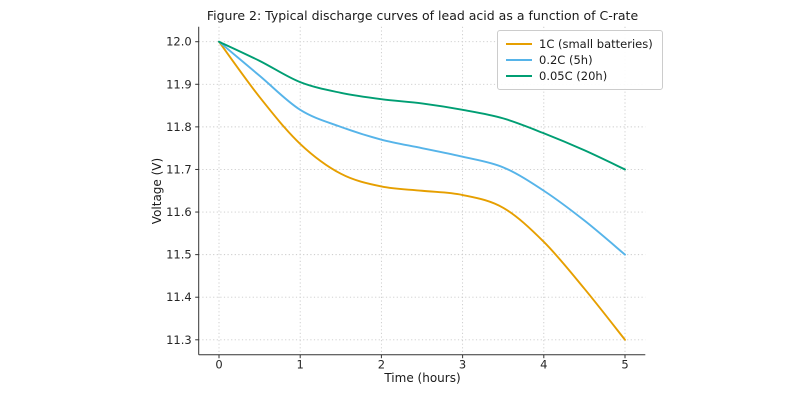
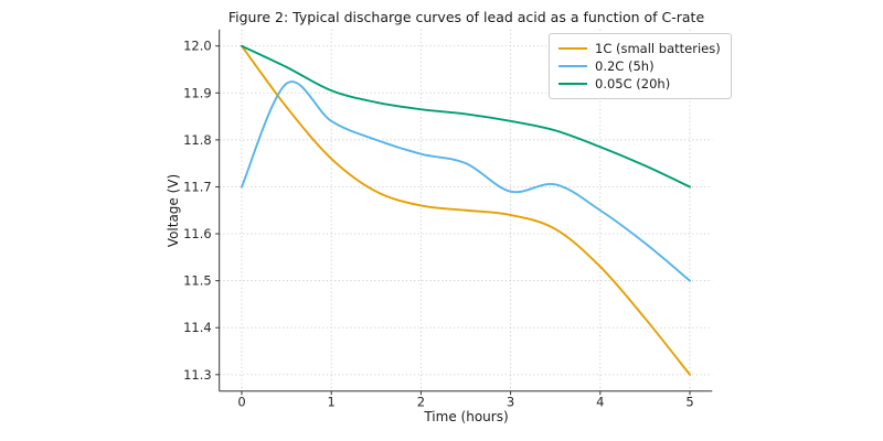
0.2C (5h)/0: 12.00 -> 11.70
0.2C (5h)/3: 11.73 -> 11.69
